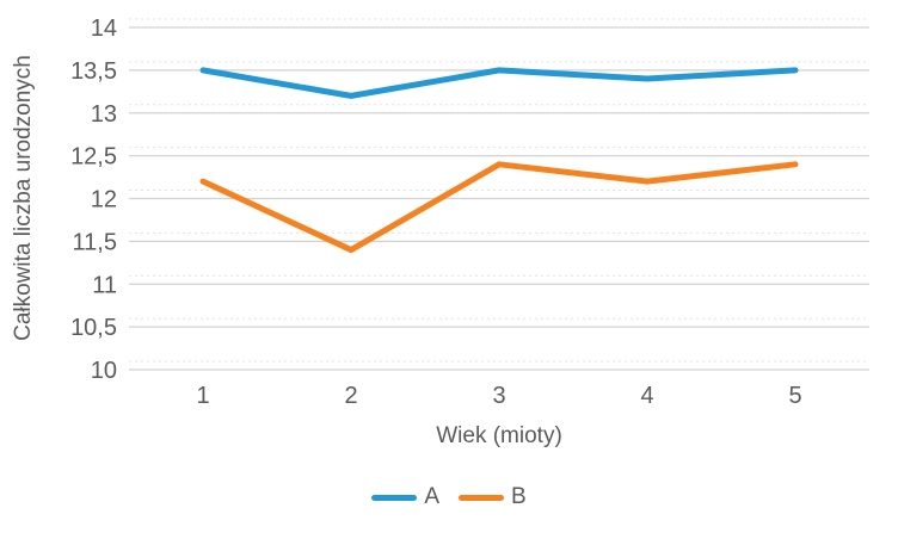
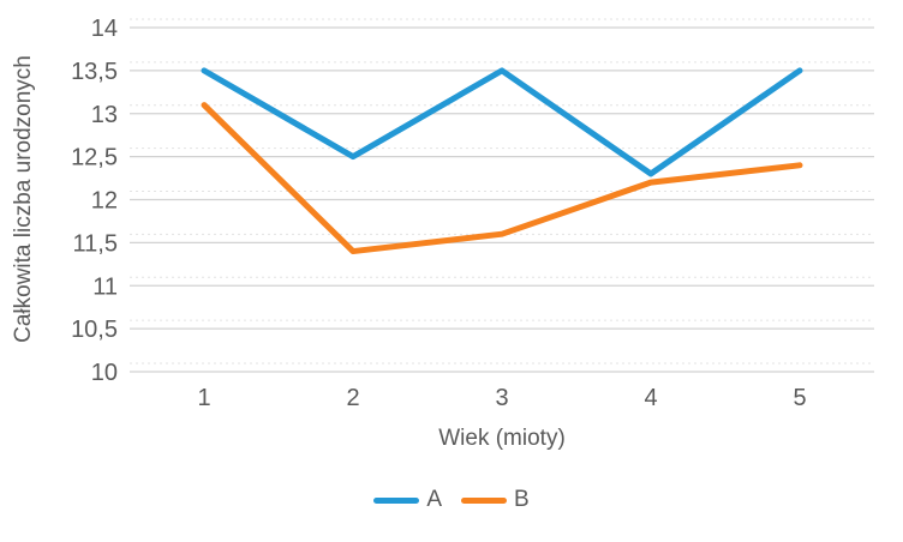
B/1: 12.2 -> 13.1
A/2: 13.2 -> 12.5
B/3: 12.4 -> 11.6
A/4: 13.4 -> 12.3
